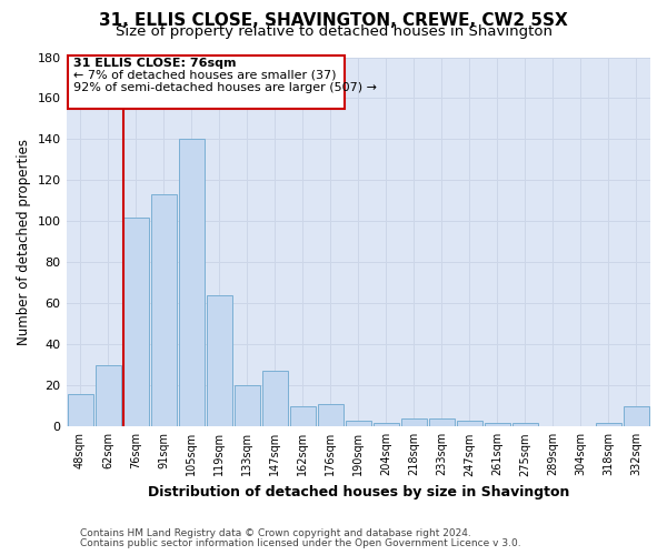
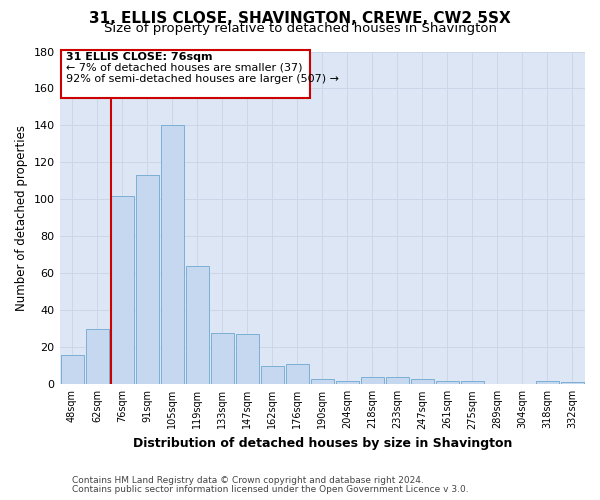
133sqm: 20 -> 28
332sqm: 10 -> 1
